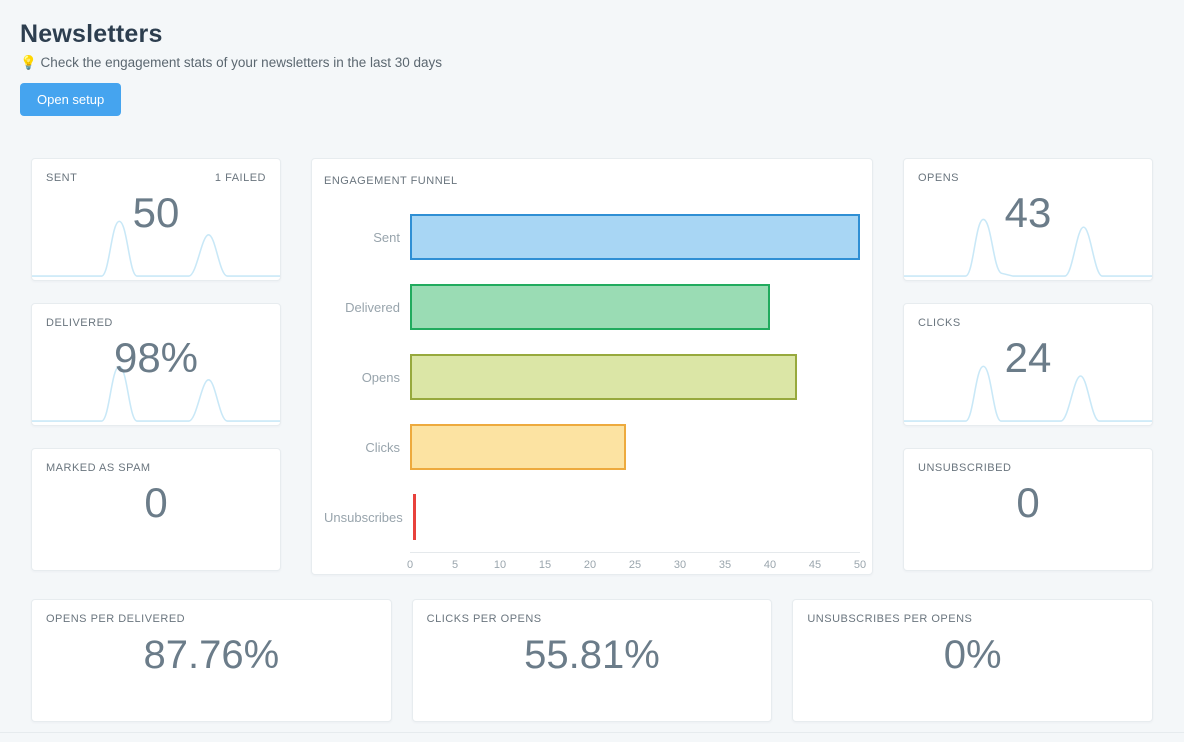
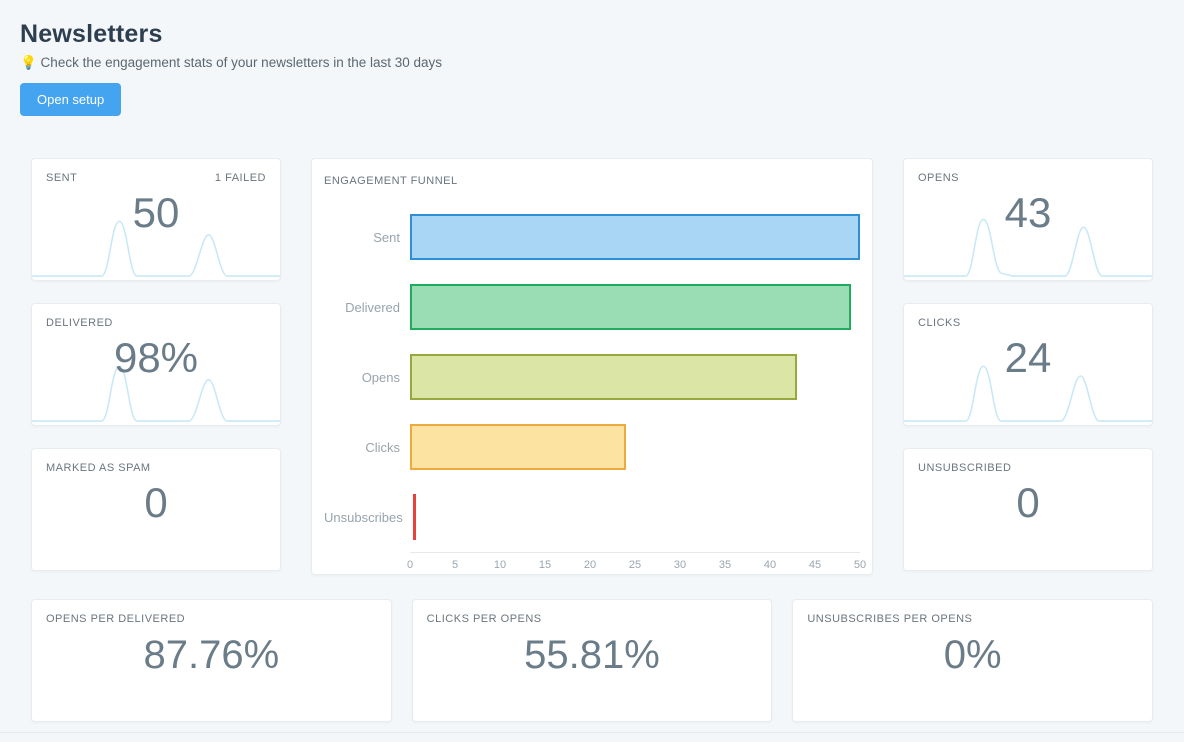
Delivered: 40 -> 49
